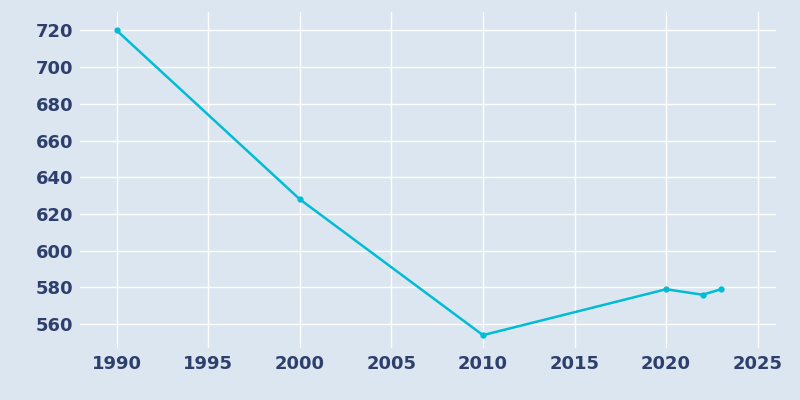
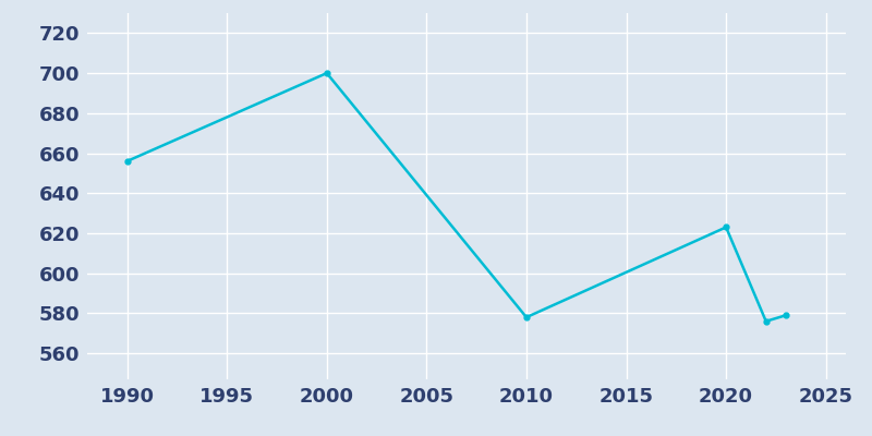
1990: 720 -> 656
2000: 628 -> 700
2010: 554 -> 578
2020: 579 -> 623
